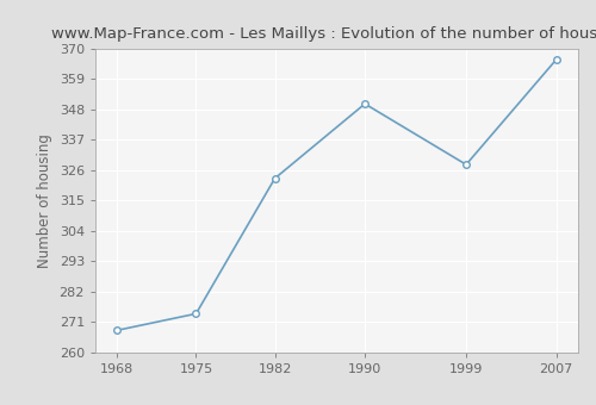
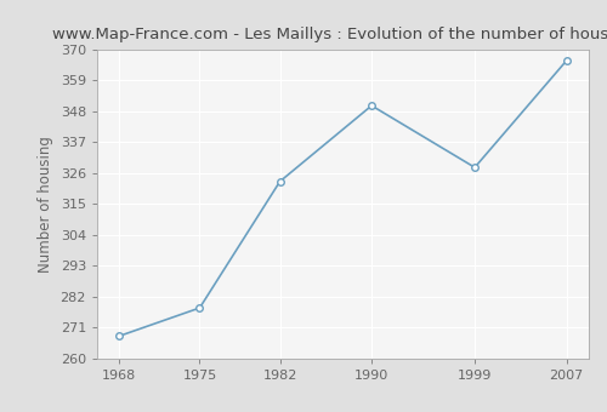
1975: 274 -> 278
